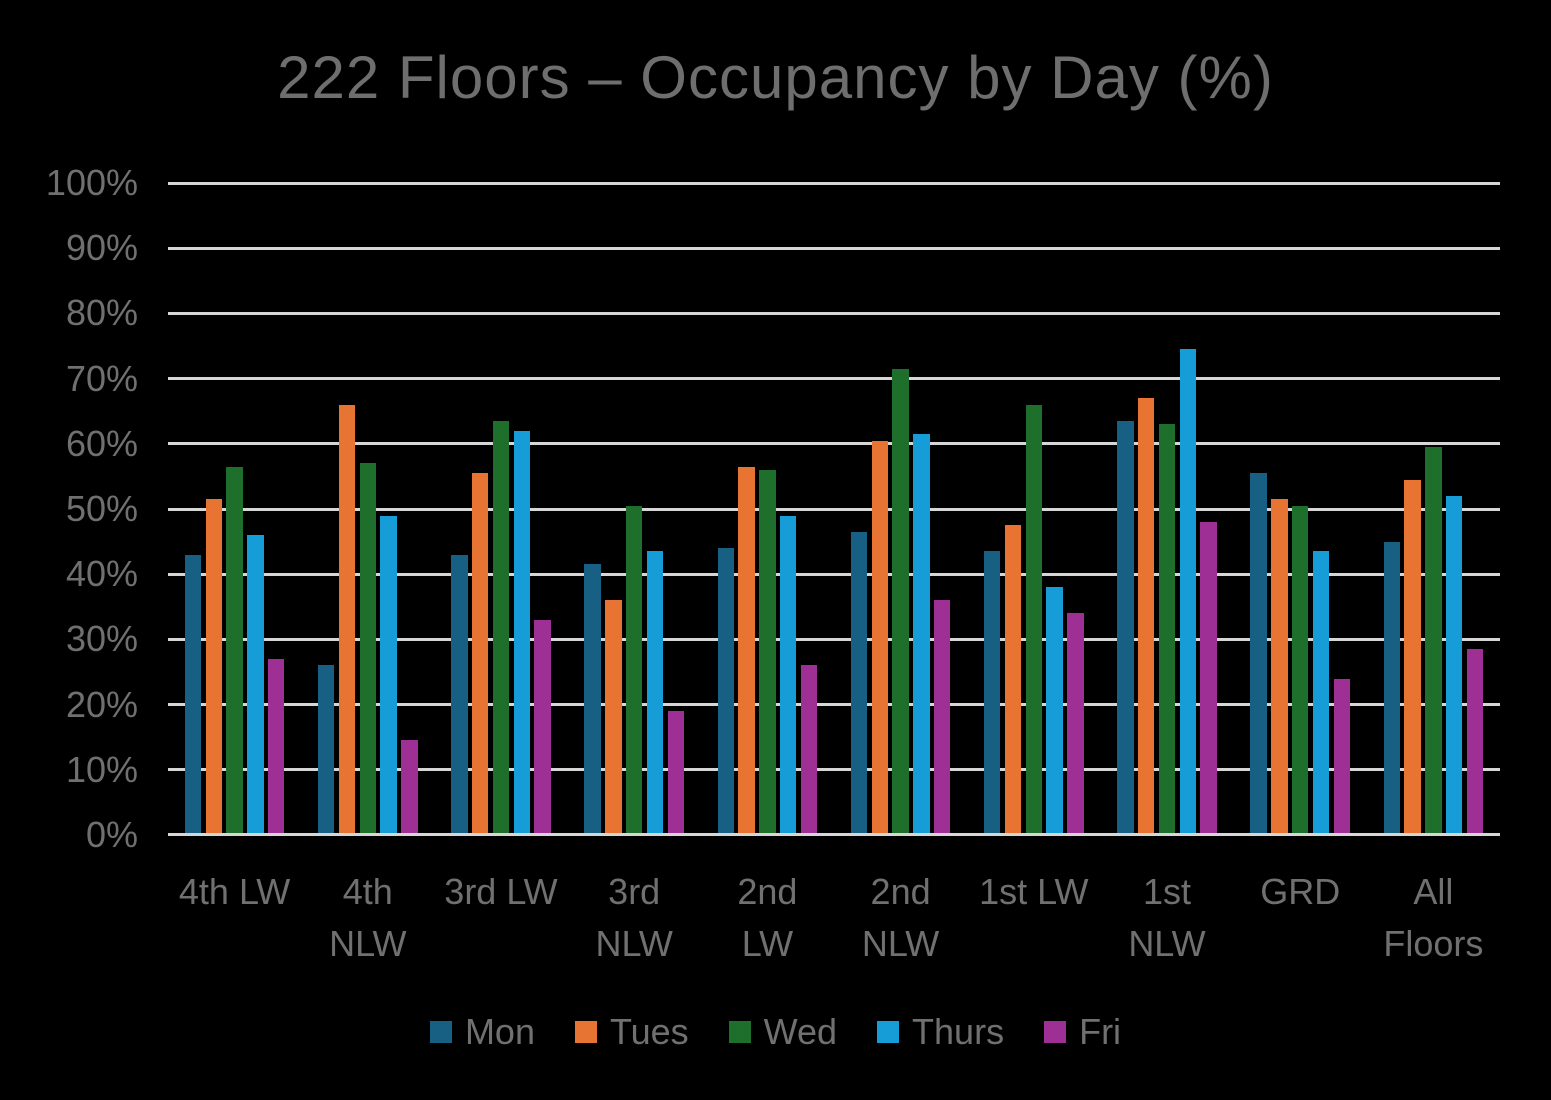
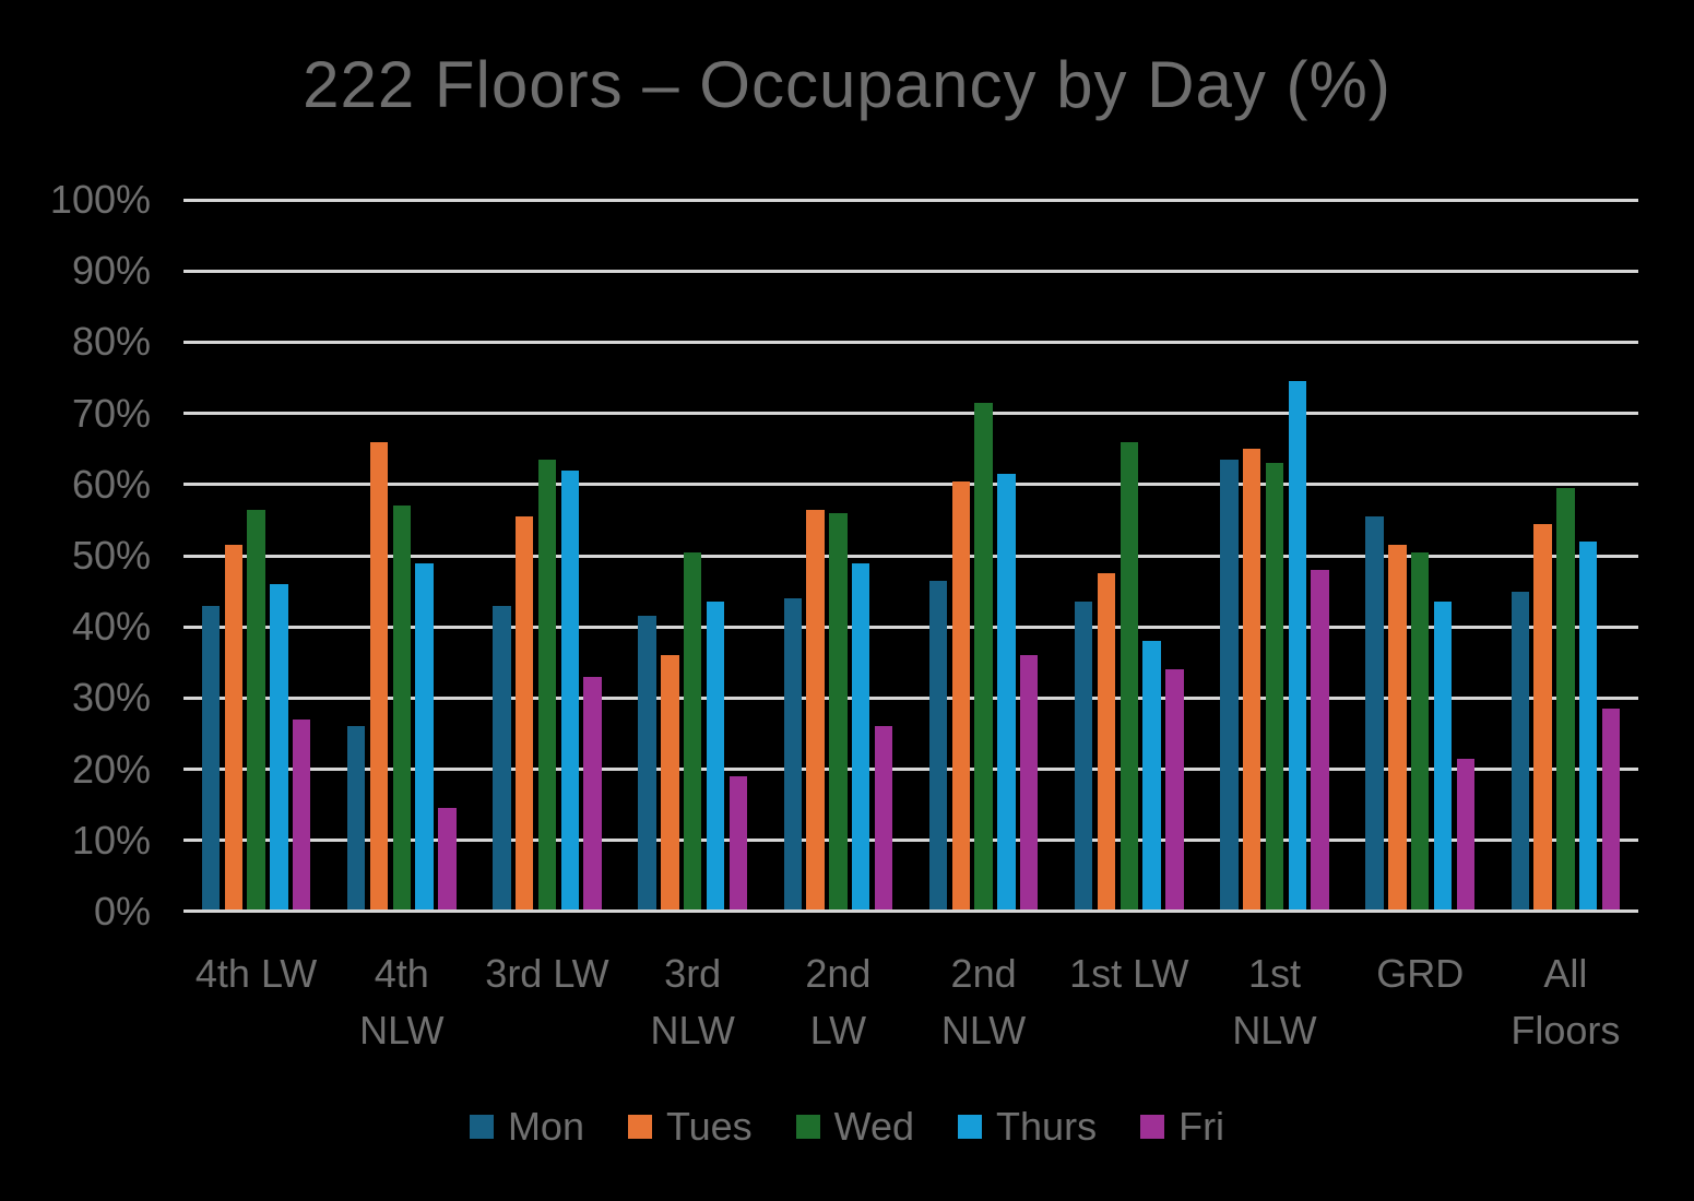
Tues/1st NLW: 67% -> 65%
Fri/GRD: 24% -> 22%
